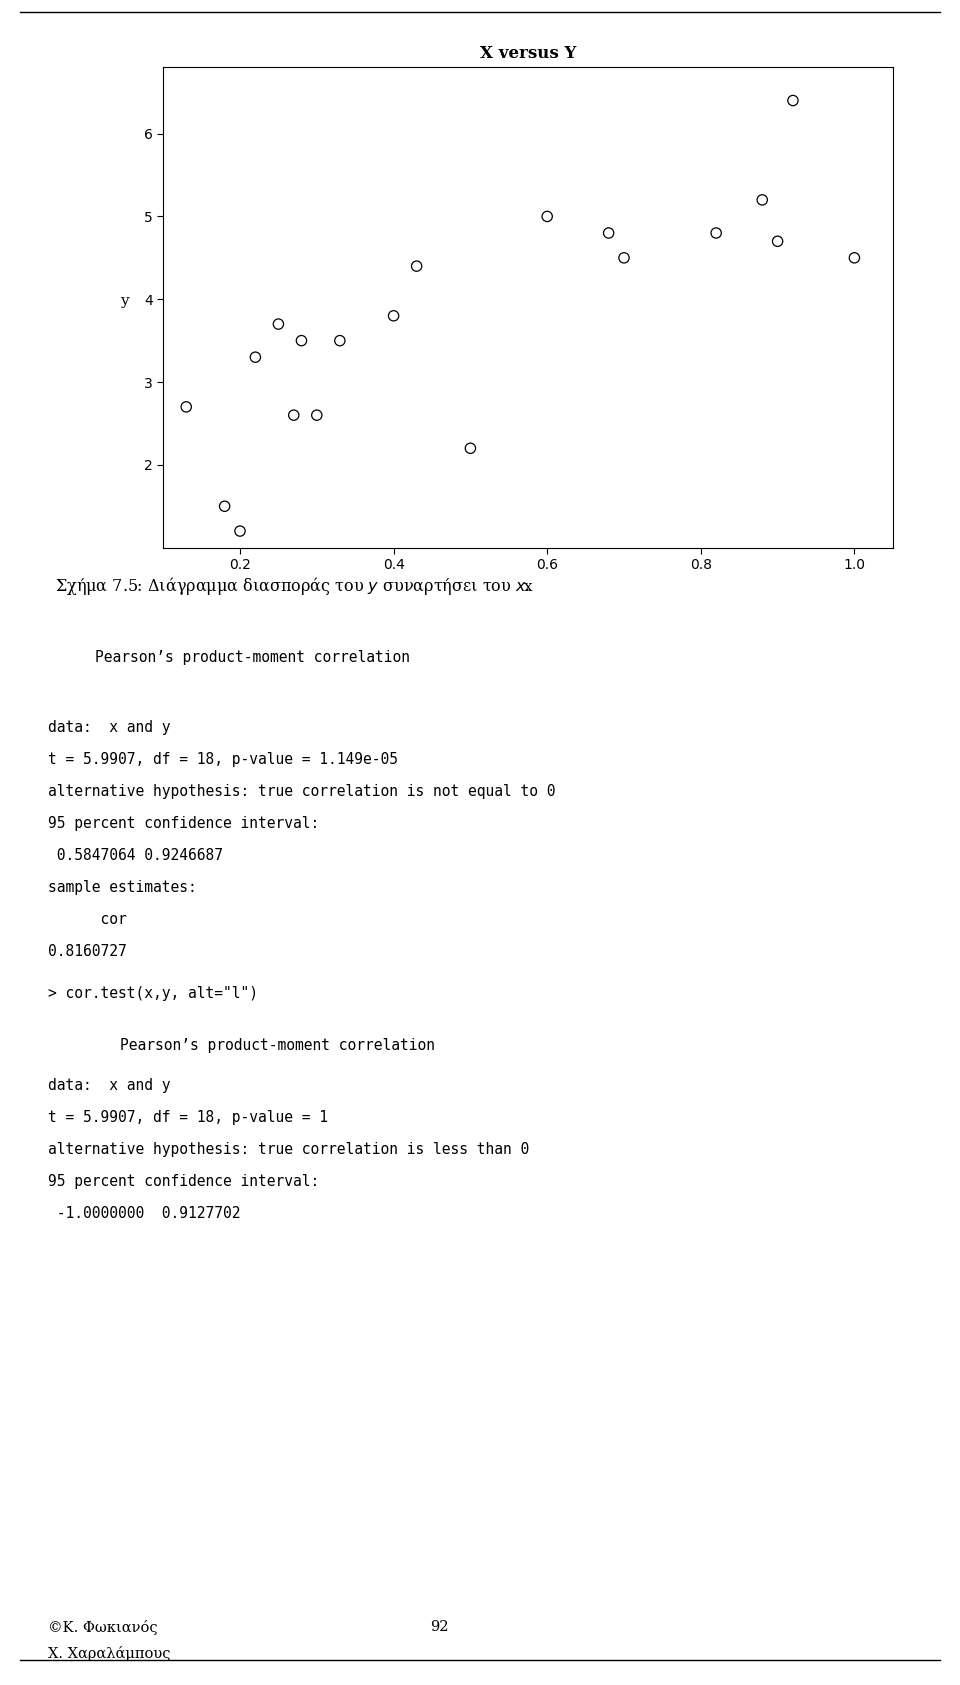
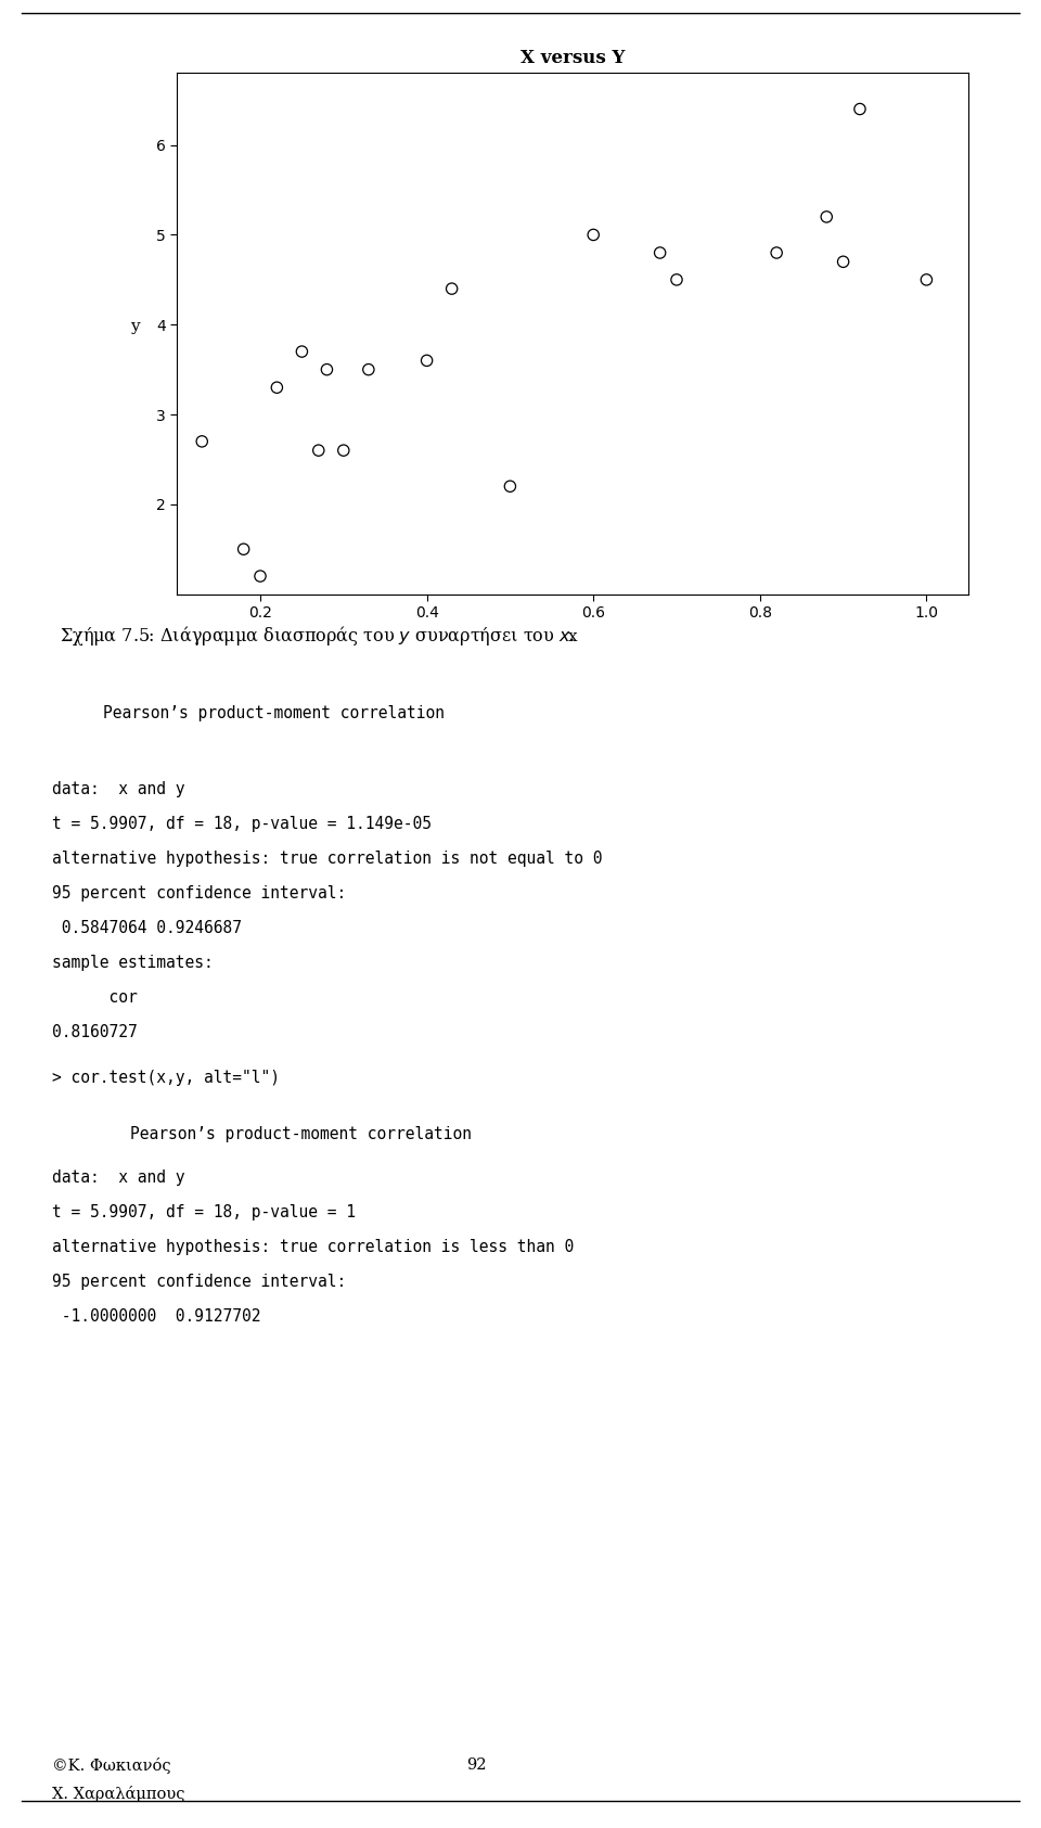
0.4: 3.8 -> 3.6
